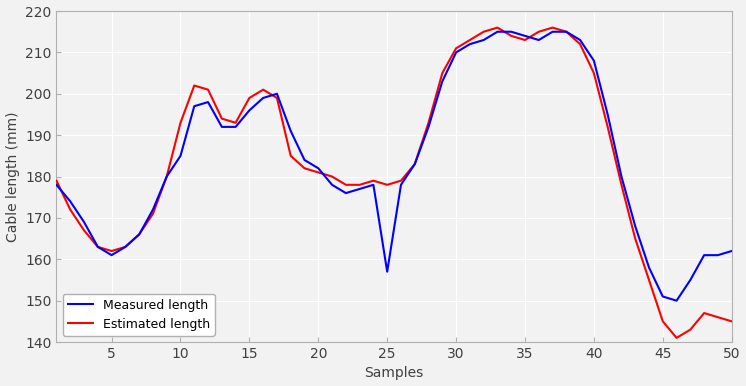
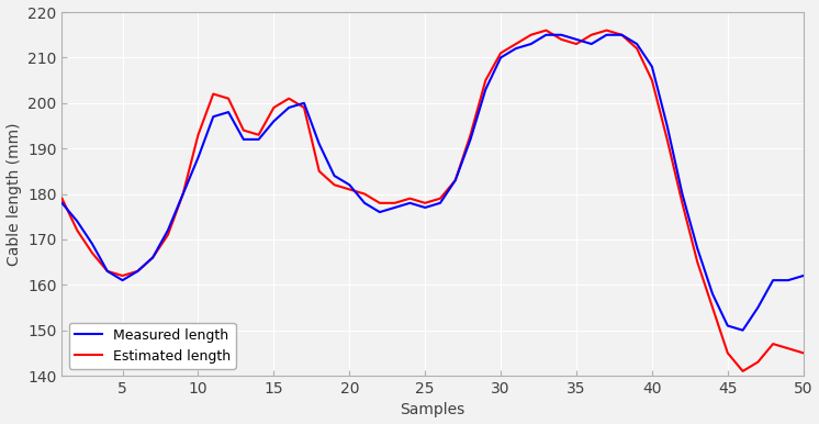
Measured length/10: 185 -> 188
Measured length/25: 157 -> 177
